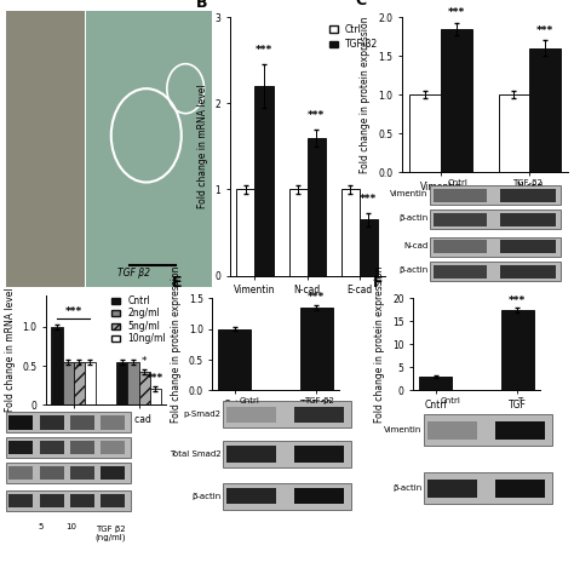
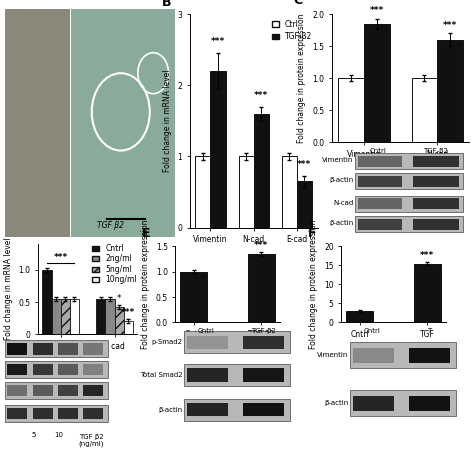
TGF: 17.5 -> 15.5
